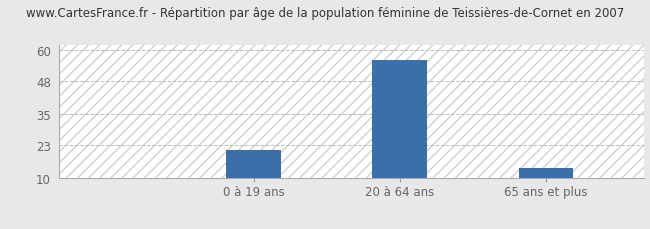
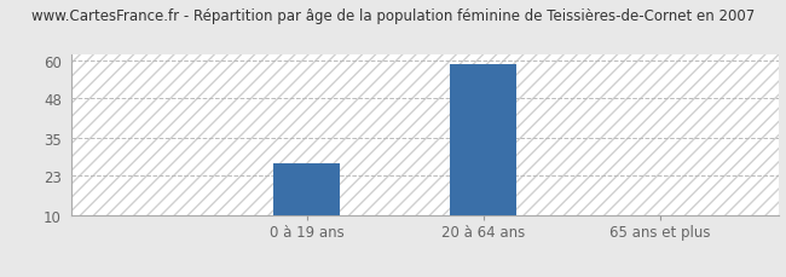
0 à 19 ans: 21 -> 27
20 à 64 ans: 56 -> 59
65 ans et plus: 14 -> 10
